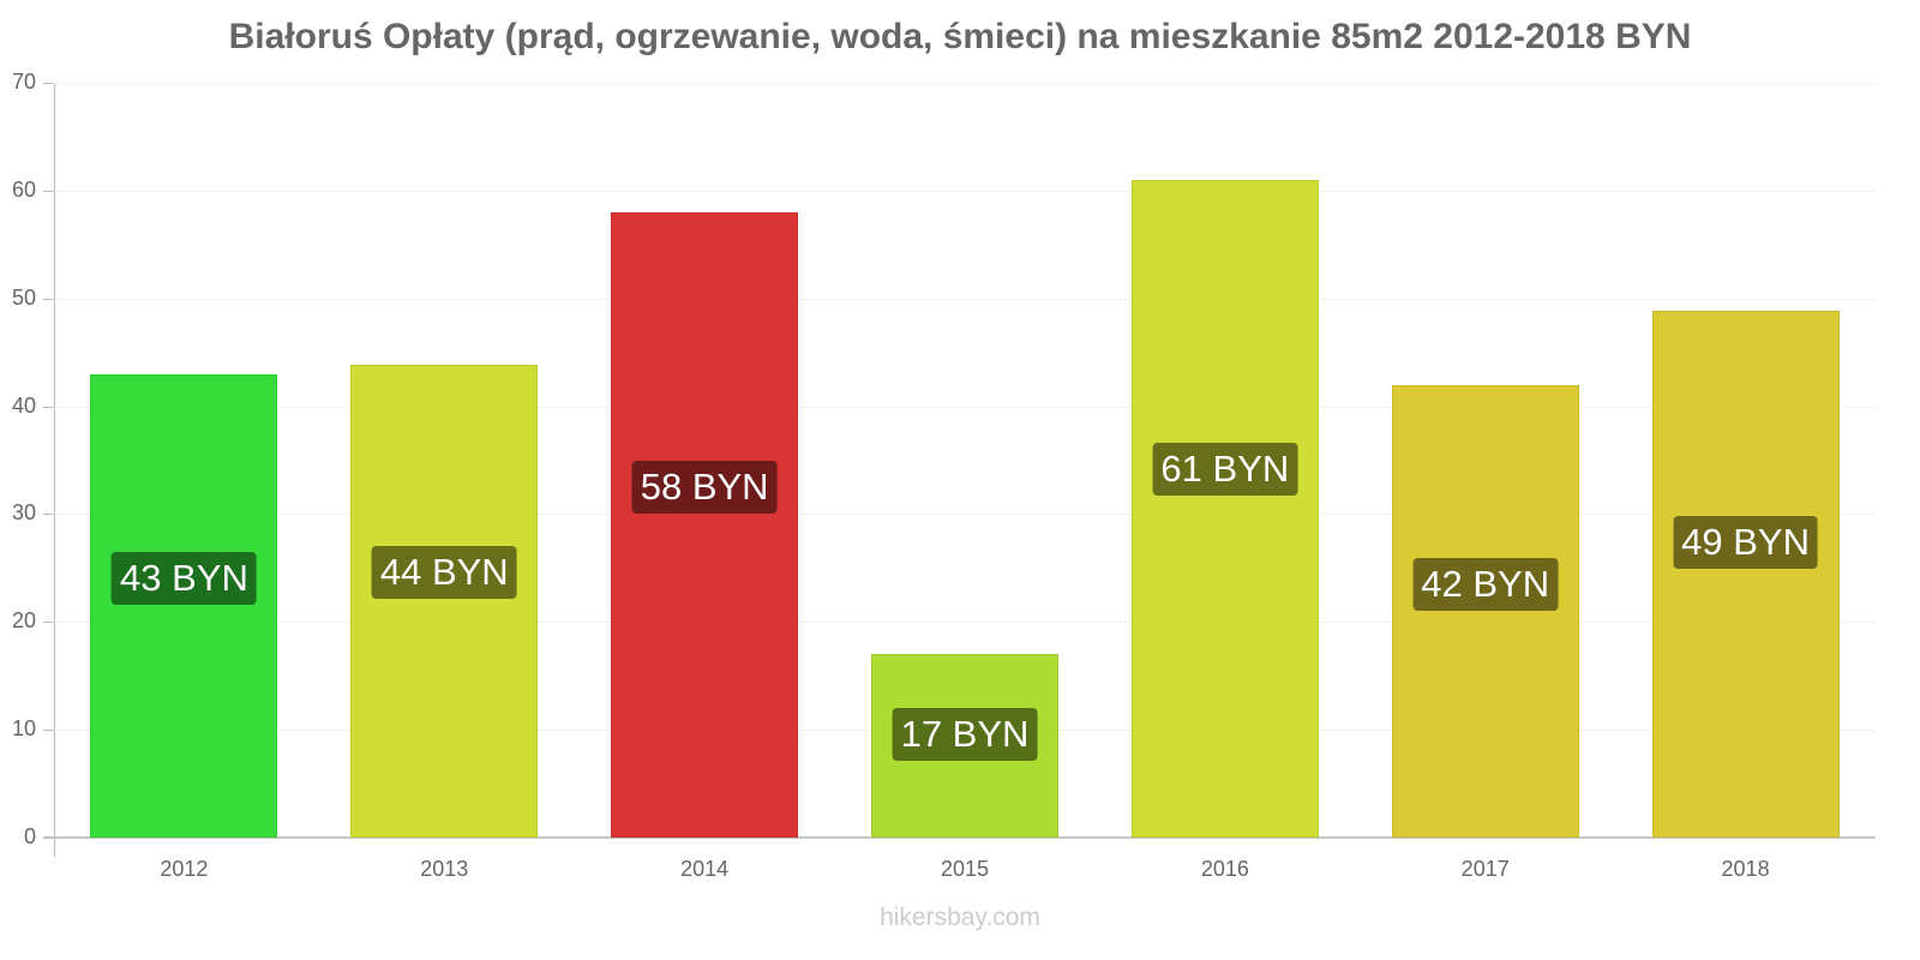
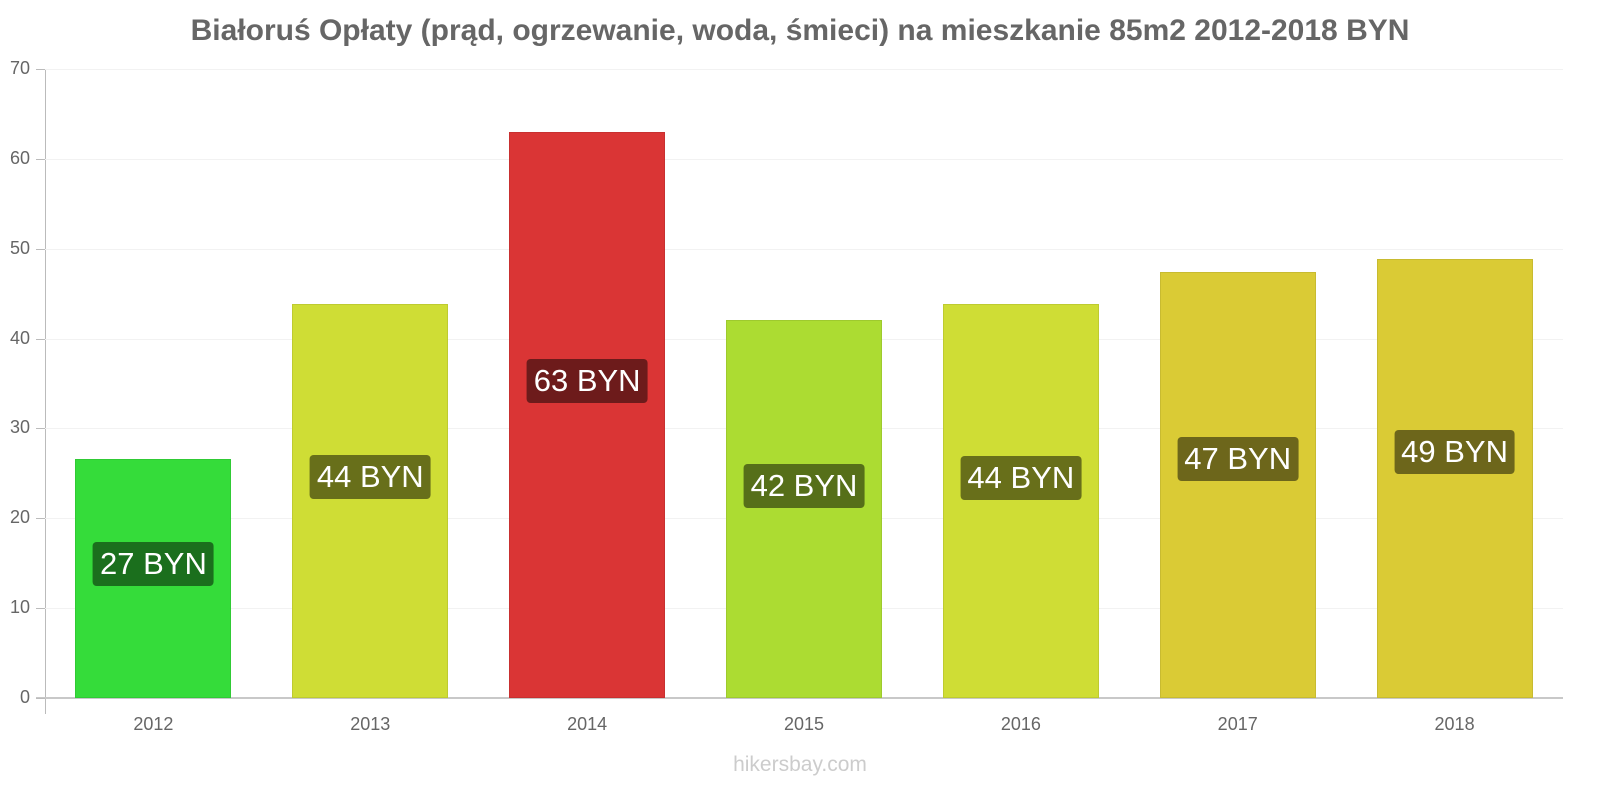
2012: 43 -> 27
2014: 58 -> 63
2015: 17 -> 42
2016: 61 -> 44
2017: 42 -> 47
